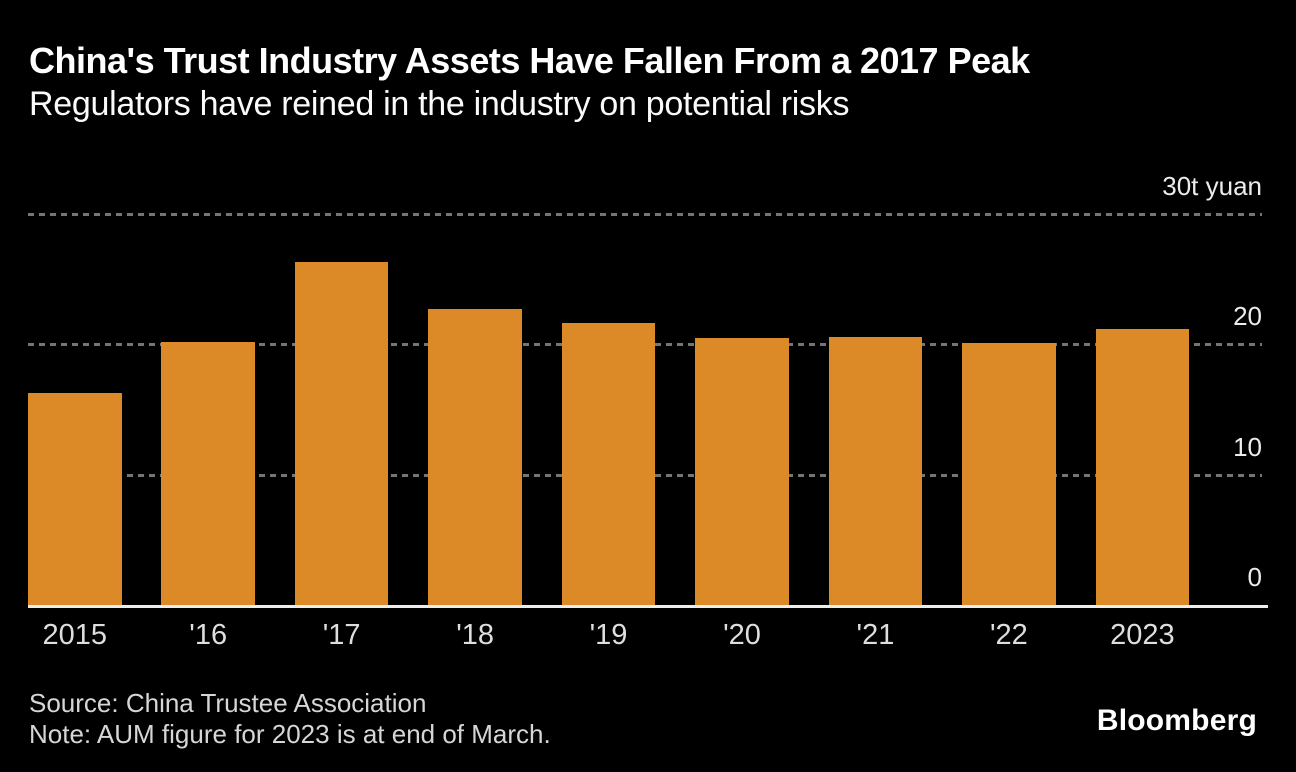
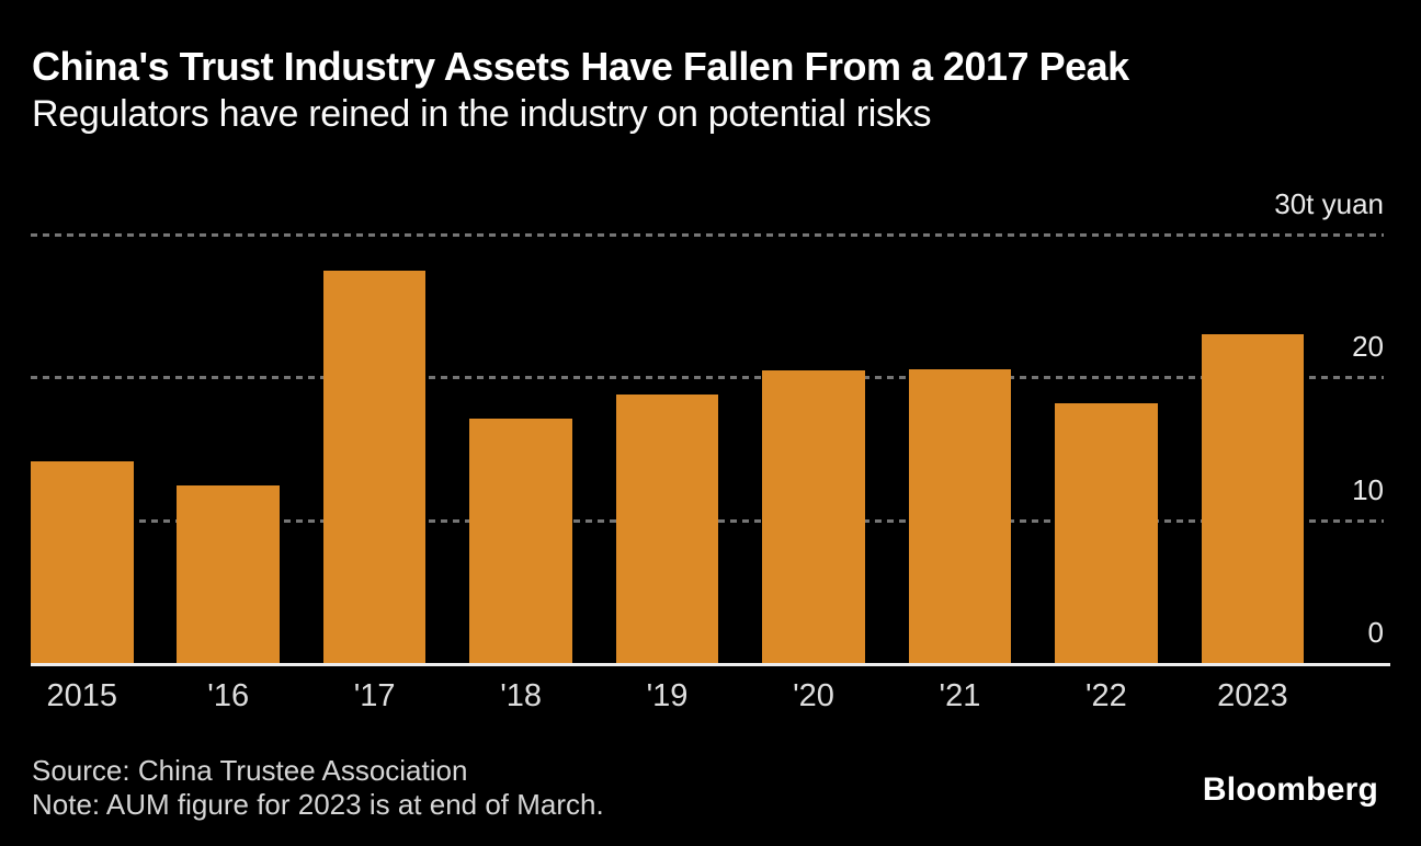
2015: 16.3 -> 14.1
'16: 20.2 -> 12.4
'17: 26.3 -> 27.5
'18: 22.7 -> 17.1
'19: 21.6 -> 18.8
'22: 20.1 -> 18.2
2023: 21.2 -> 23.0
